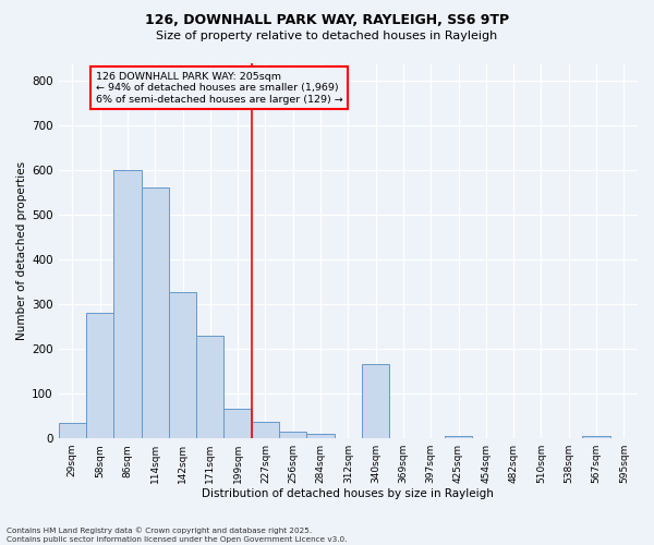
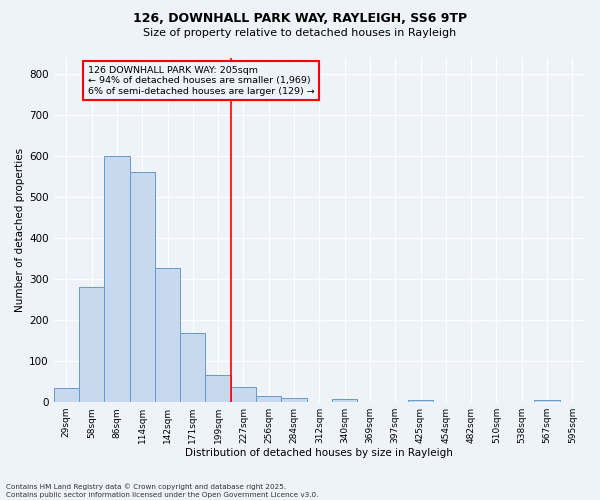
171sqm: 230 -> 168
340sqm: 165 -> 8
